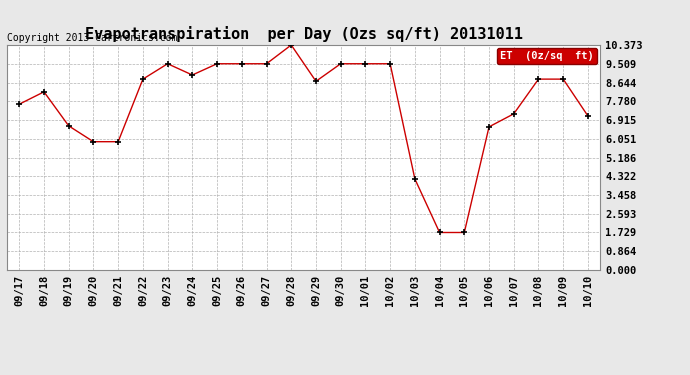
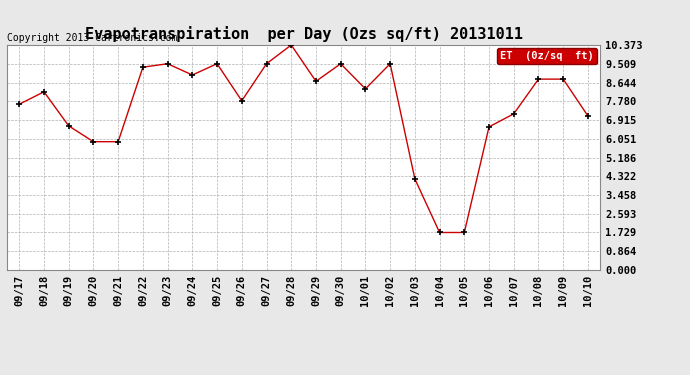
09/22: 8.80 -> 9.35
09/26: 9.51 -> 7.80
10/01: 9.51 -> 8.35
